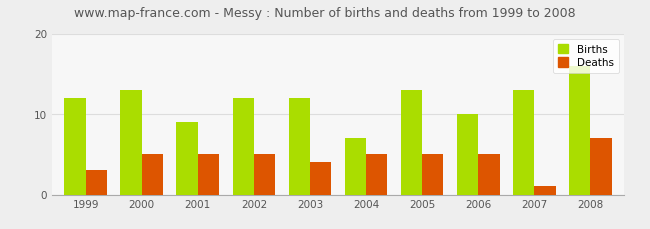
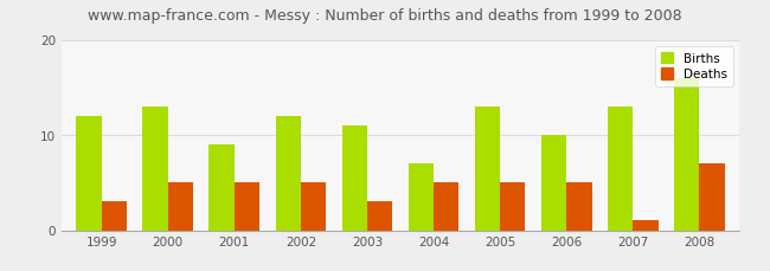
Births/2003: 12 -> 11
Deaths/2003: 4 -> 3
